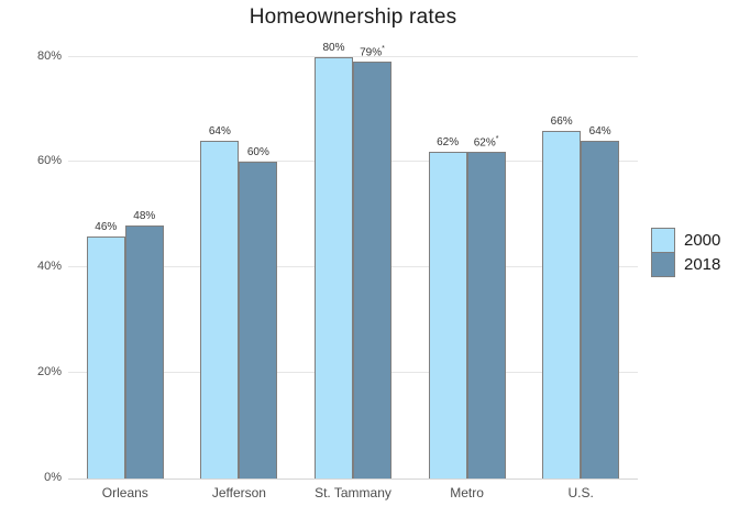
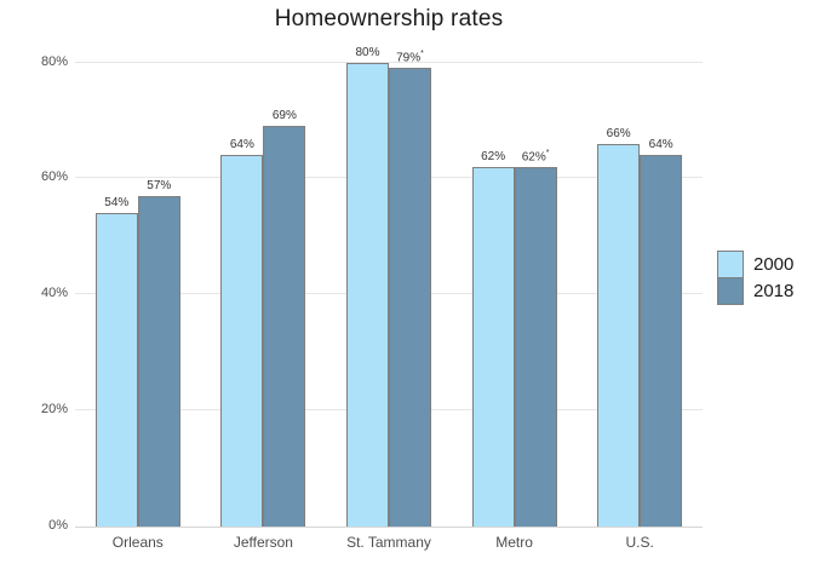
2000/Orleans: 46% -> 54%
2018/Orleans: 48% -> 57%
2018/Jefferson: 60% -> 69%
